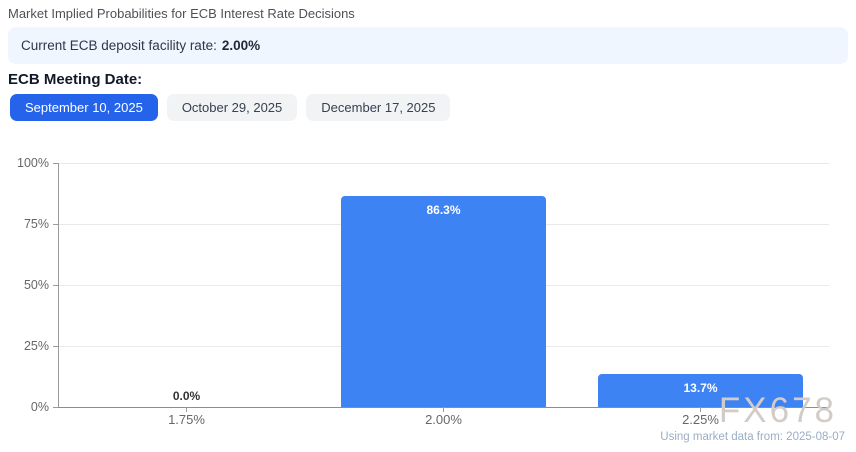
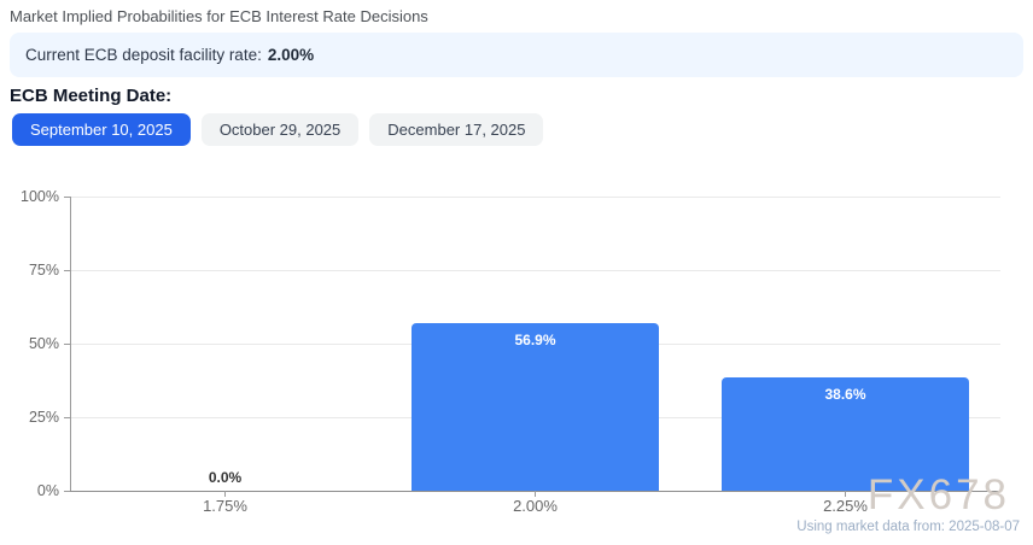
2.00%: 86.3% -> 56.9%
2.25%: 13.7% -> 38.6%
